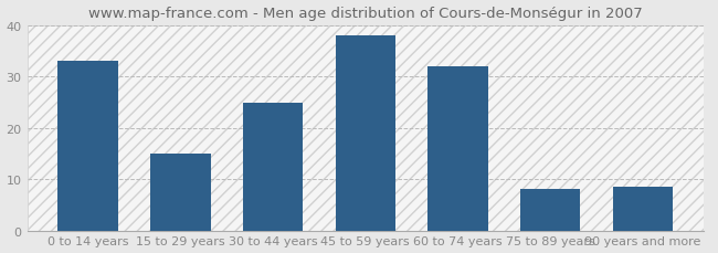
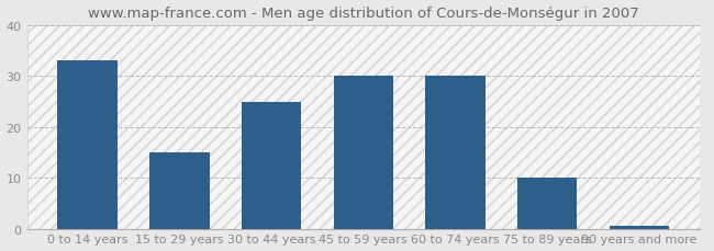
45 to 59 years: 38.0 -> 30.0
60 to 74 years: 32.0 -> 30.0
75 to 89 years: 8.0 -> 10.0
90 years and more: 8.5 -> 0.5
